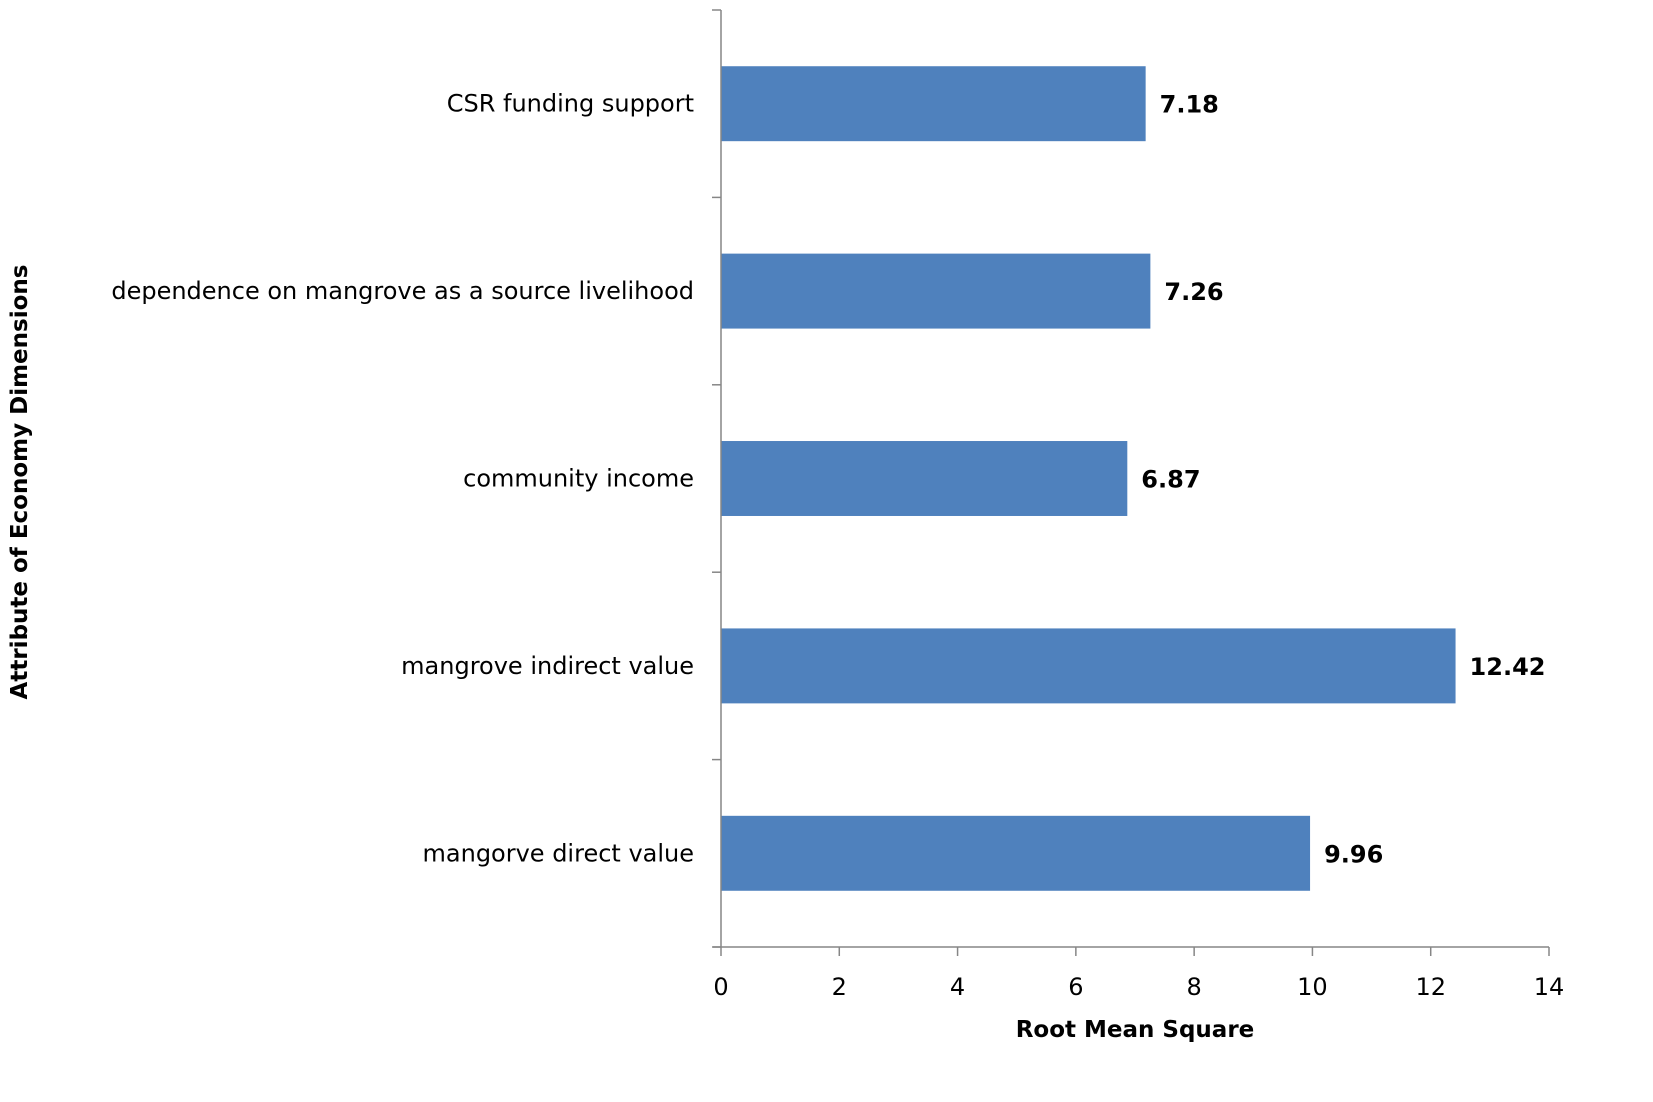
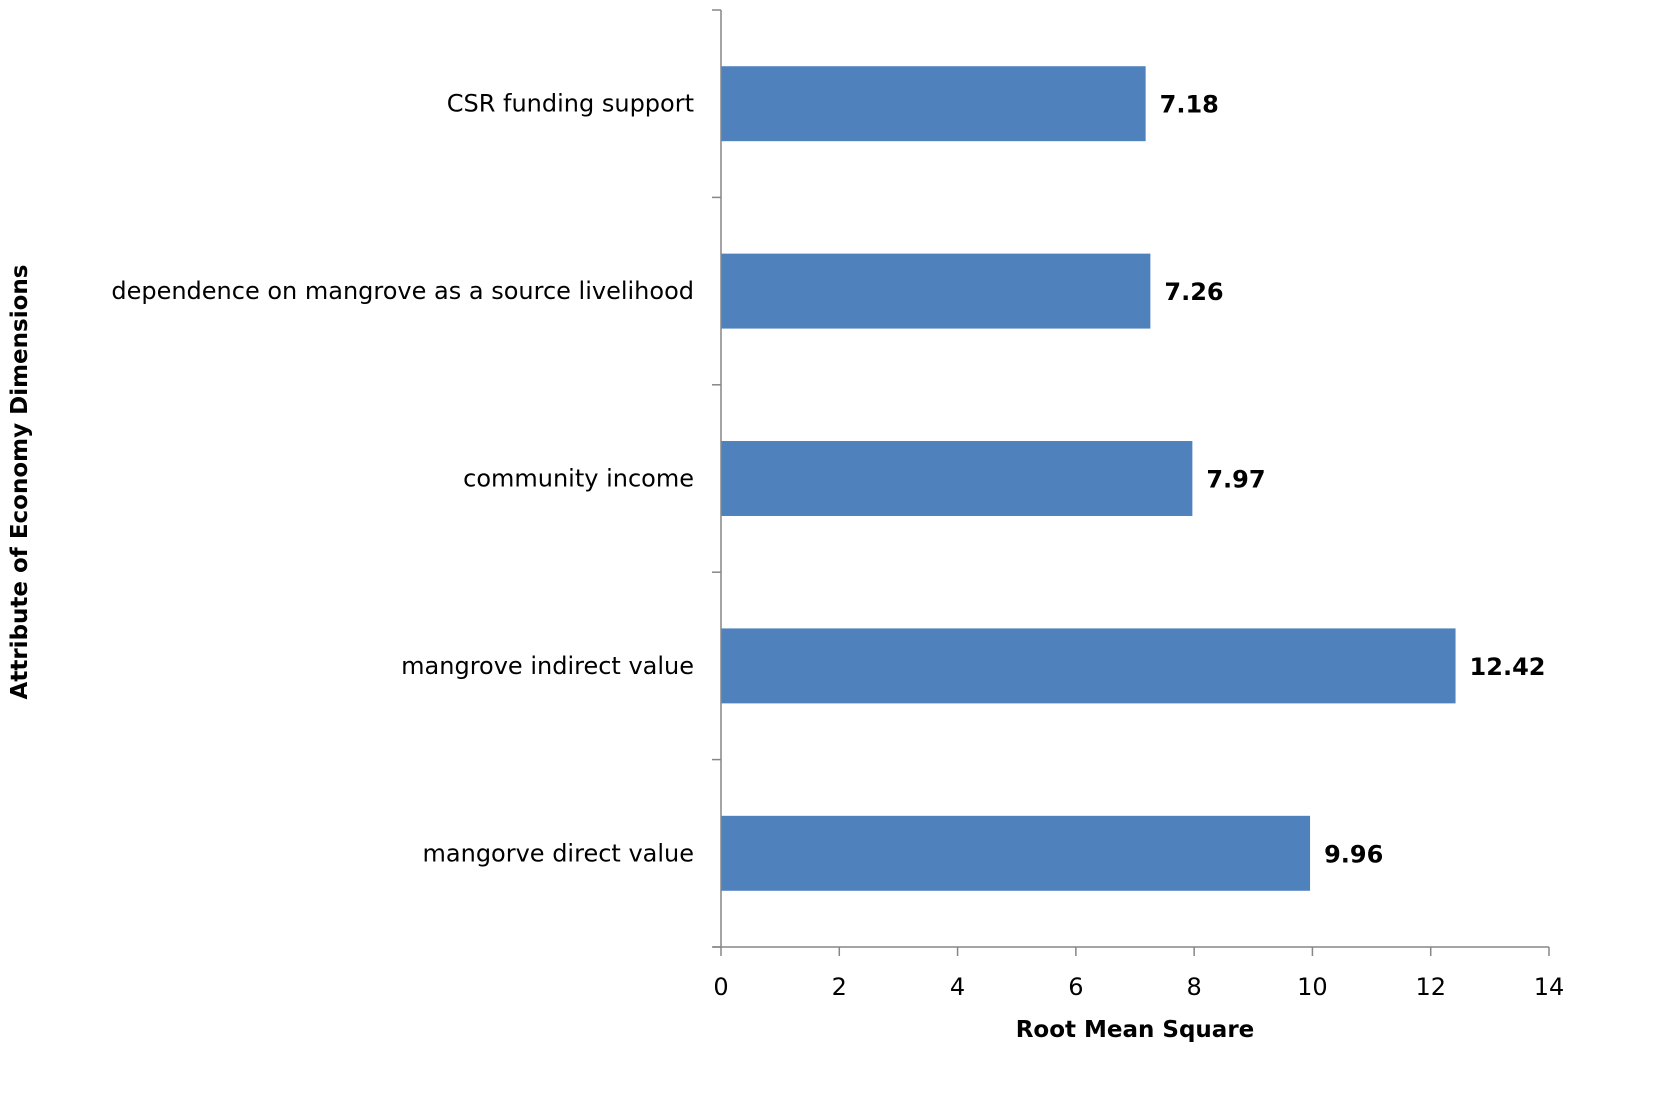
community income: 6.87 -> 7.97
